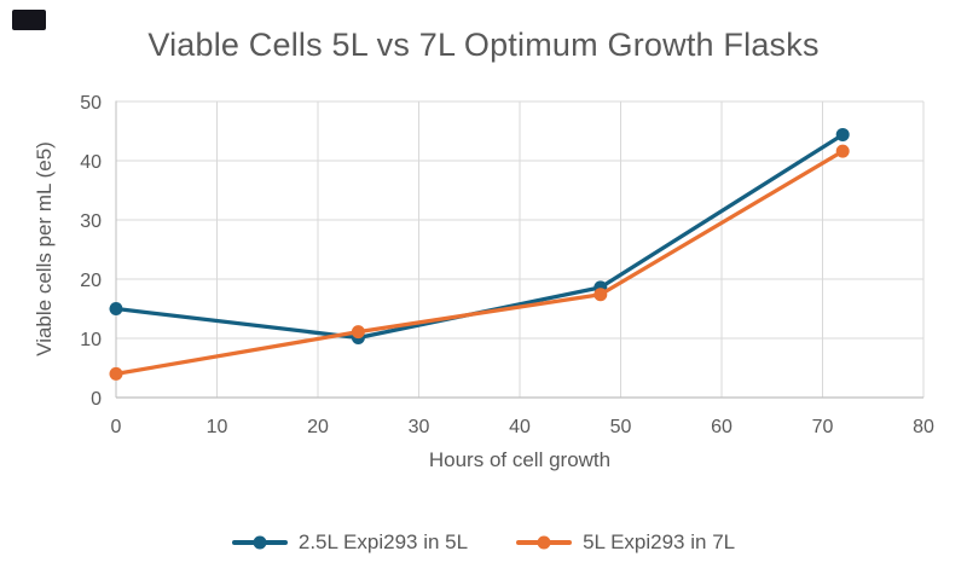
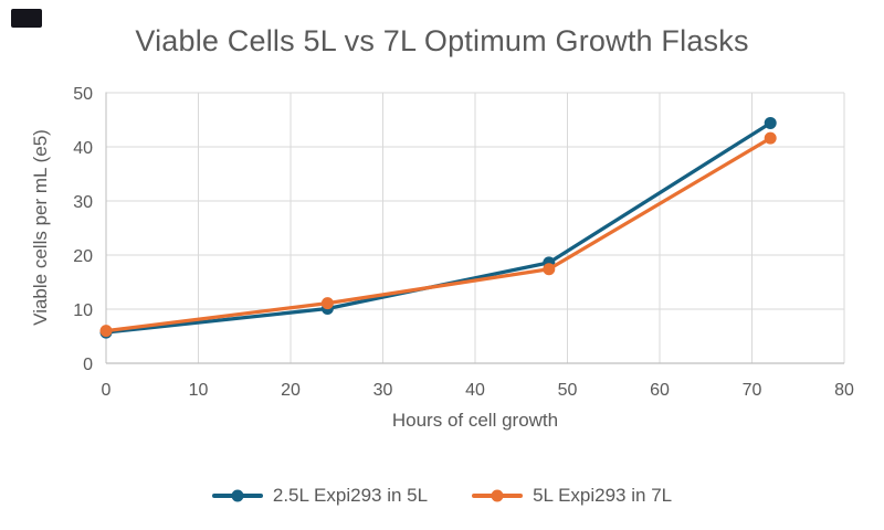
2.5L Expi293 in 5L/0: 15 -> 6
5L Expi293 in 7L/0: 4 -> 6
